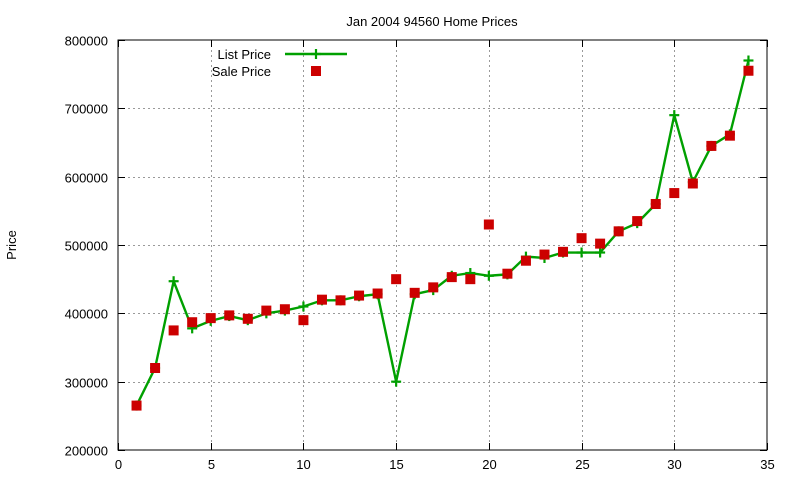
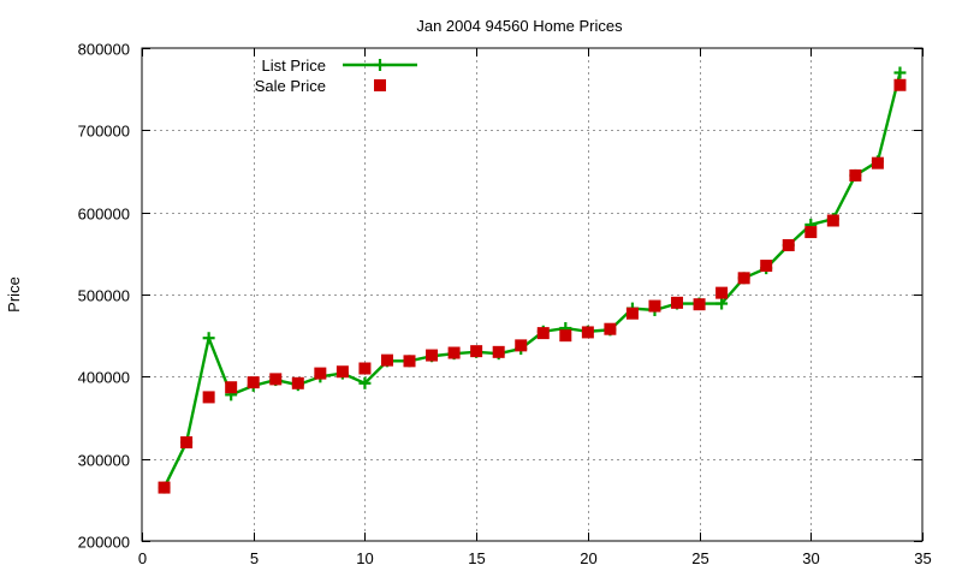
List Price/10: 410000 -> 390000
Sale Price/10: 390000 -> 410000
List Price/15: 300000 -> 430000
Sale Price/15: 450000 -> 430000
Sale Price/20: 530000 -> 450000
Sale Price/25: 510000 -> 490000
List Price/30: 690000 -> 580000
